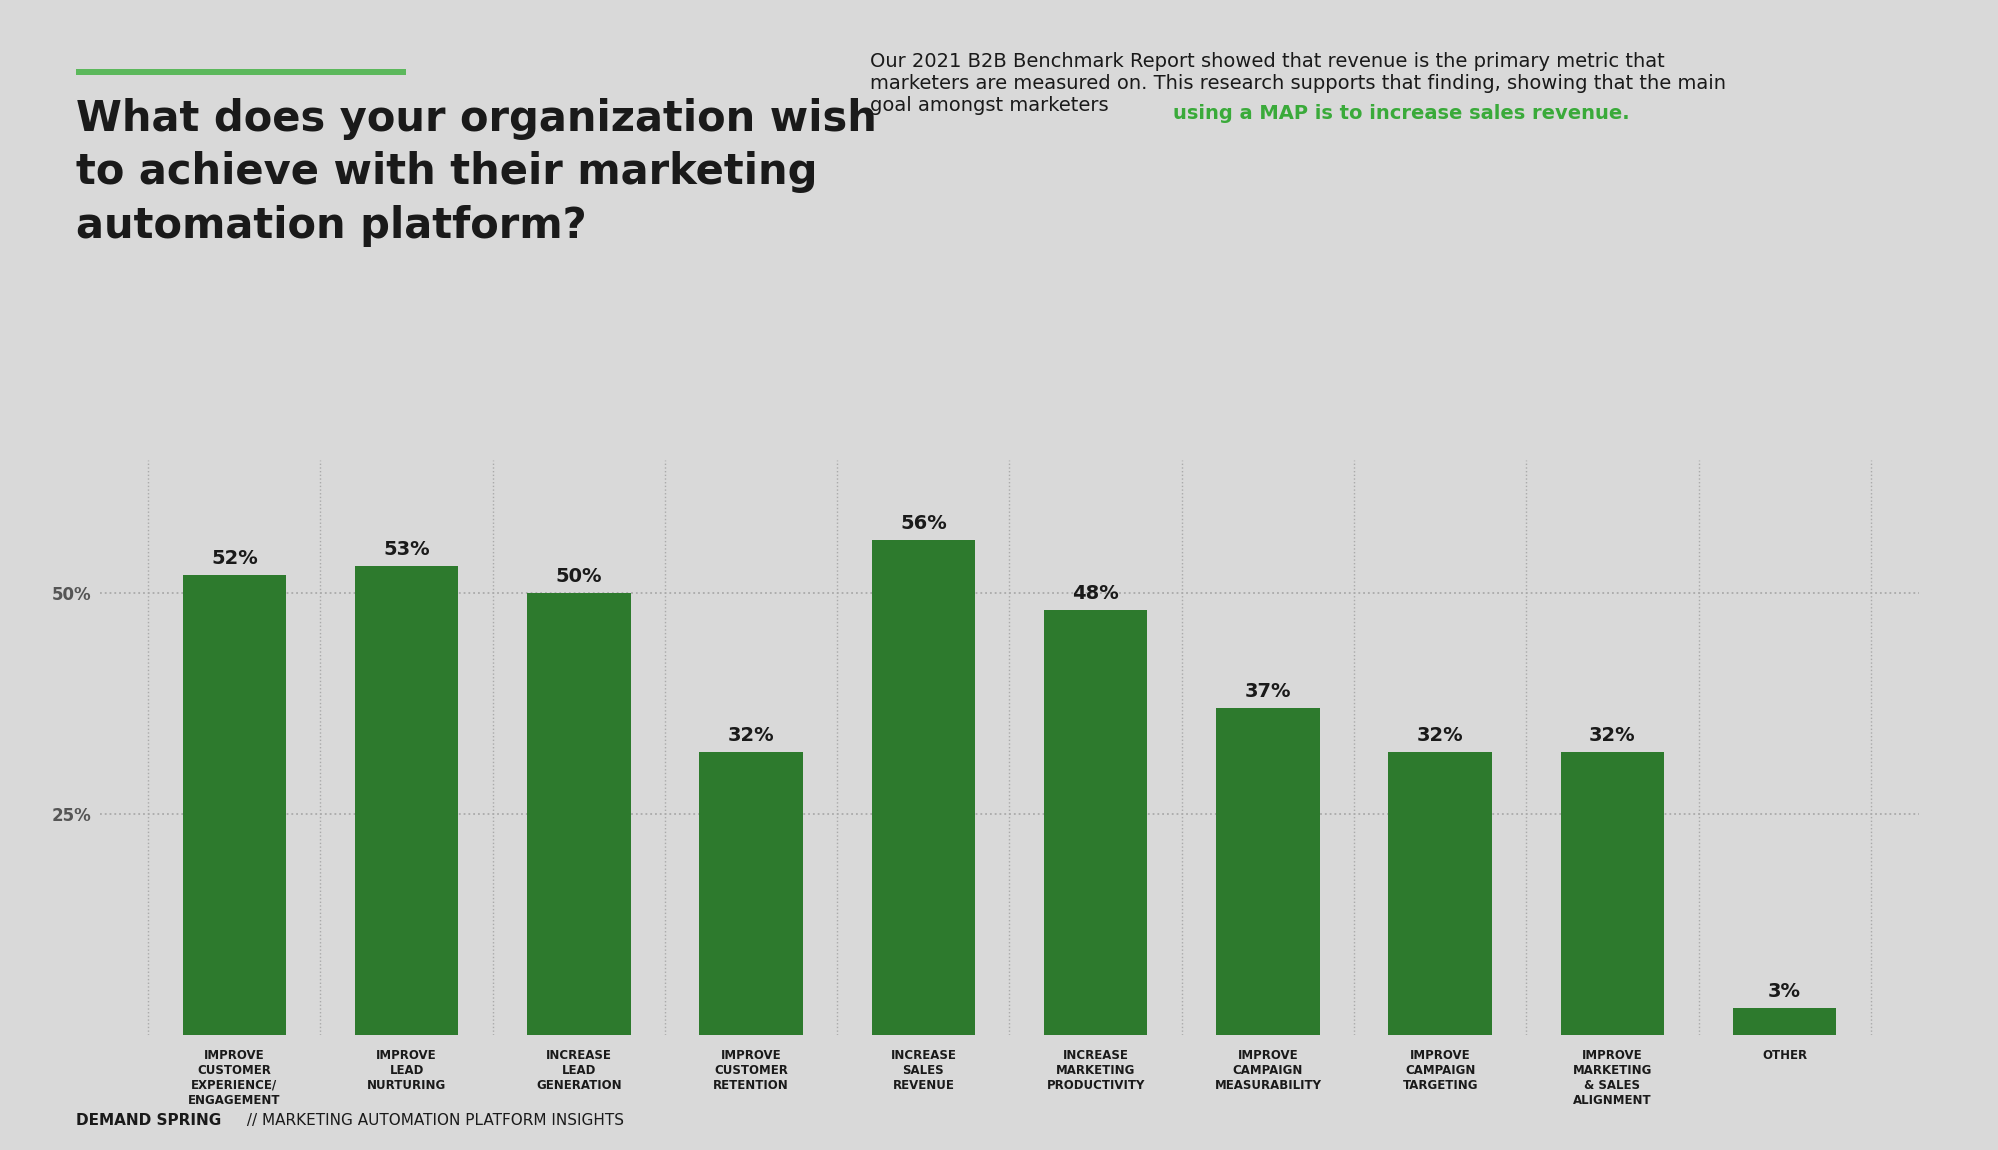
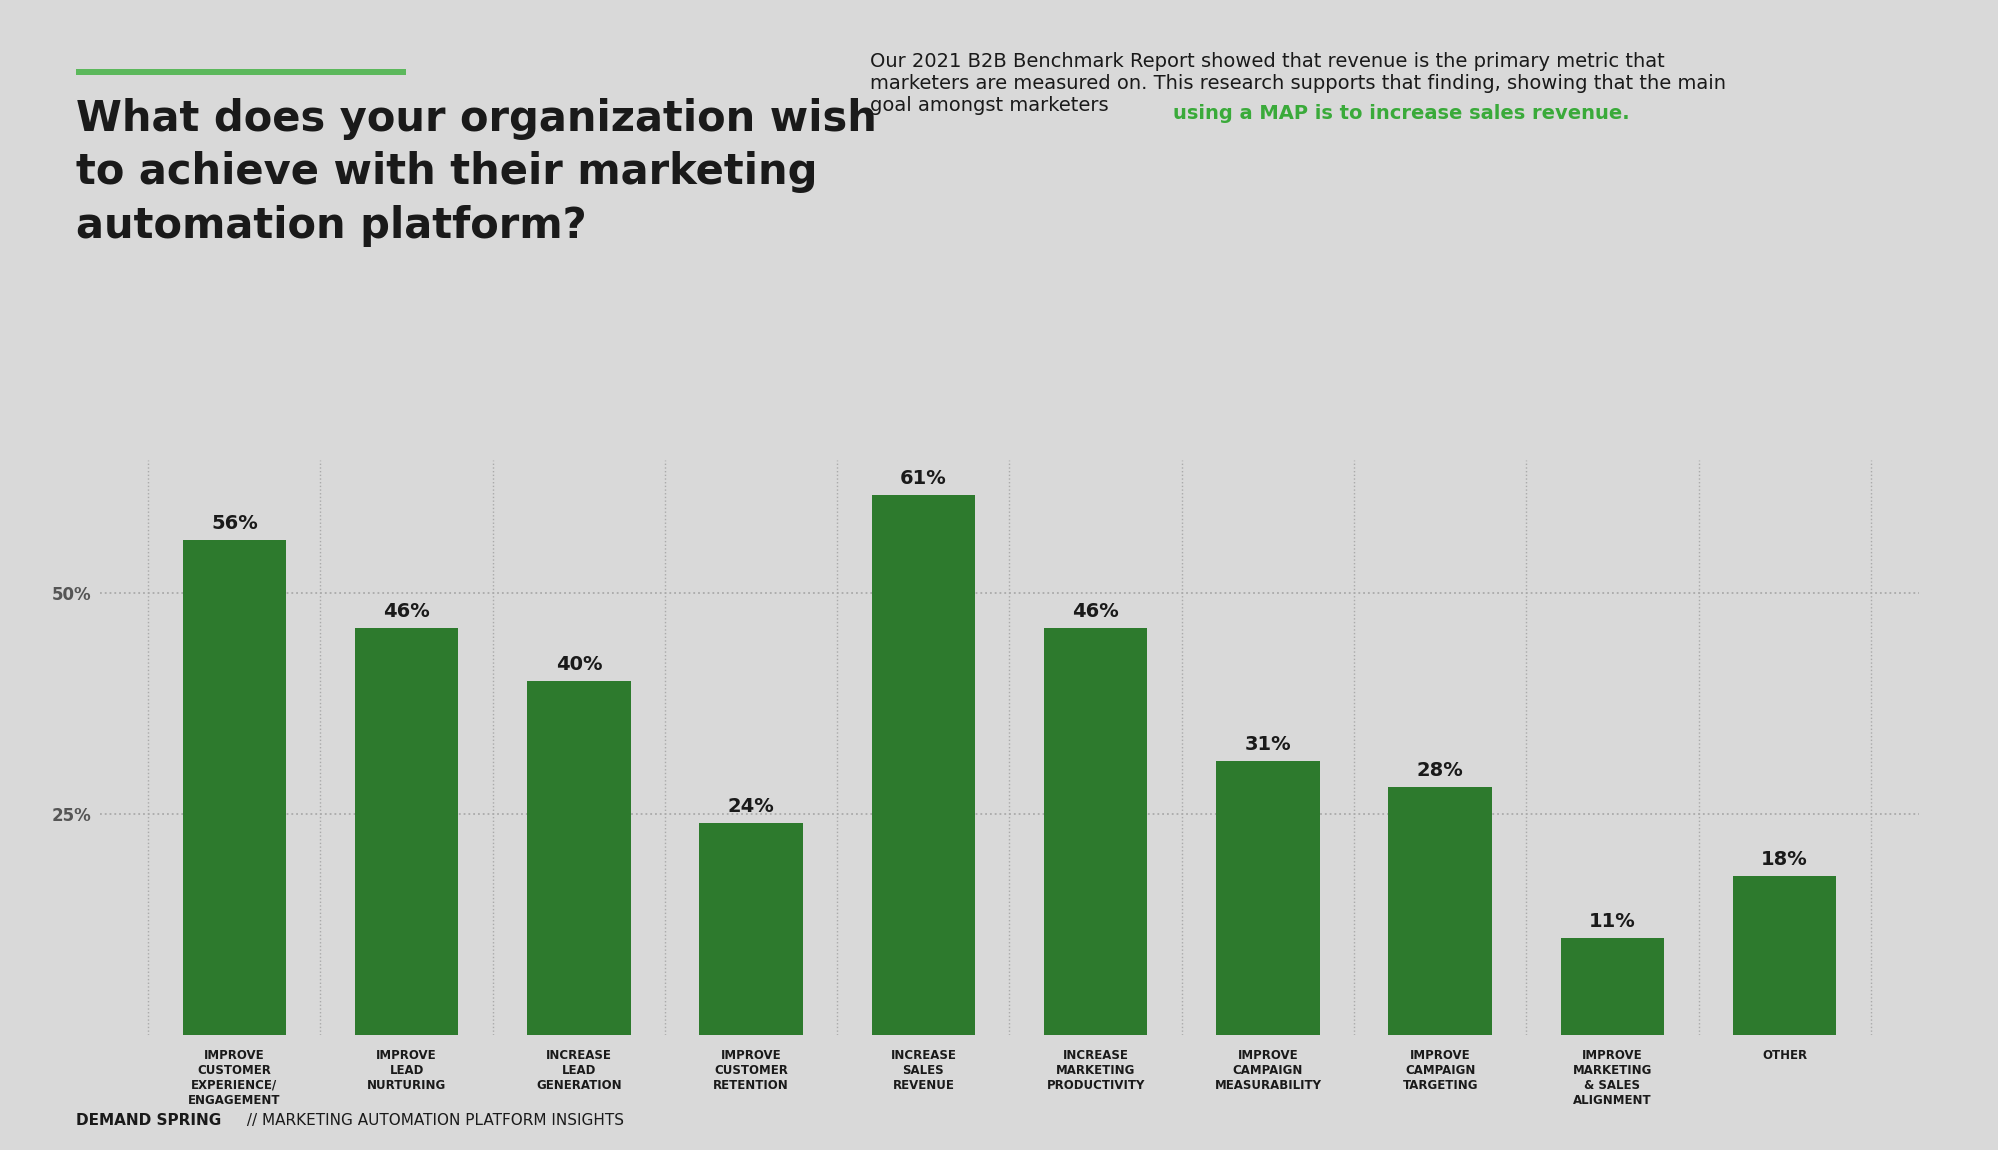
IMPROVE CUSTOMER EXPERIENCE/ ENGAGEMENT: 52% -> 56%
IMPROVE LEAD NURTURING: 53% -> 46%
INCREASE LEAD GENERATION: 50% -> 40%
IMPROVE CUSTOMER RETENTION: 32% -> 24%
INCREASE SALES REVENUE: 56% -> 61%
INCREASE MARKETING PRODUCTIVITY: 48% -> 46%
IMPROVE CAMPAIGN MEASURABILITY: 37% -> 31%
IMPROVE CAMPAIGN TARGETING: 32% -> 28%
IMPROVE MARKETING & SALES ALIGNMENT: 32% -> 11%
OTHER: 3% -> 18%
